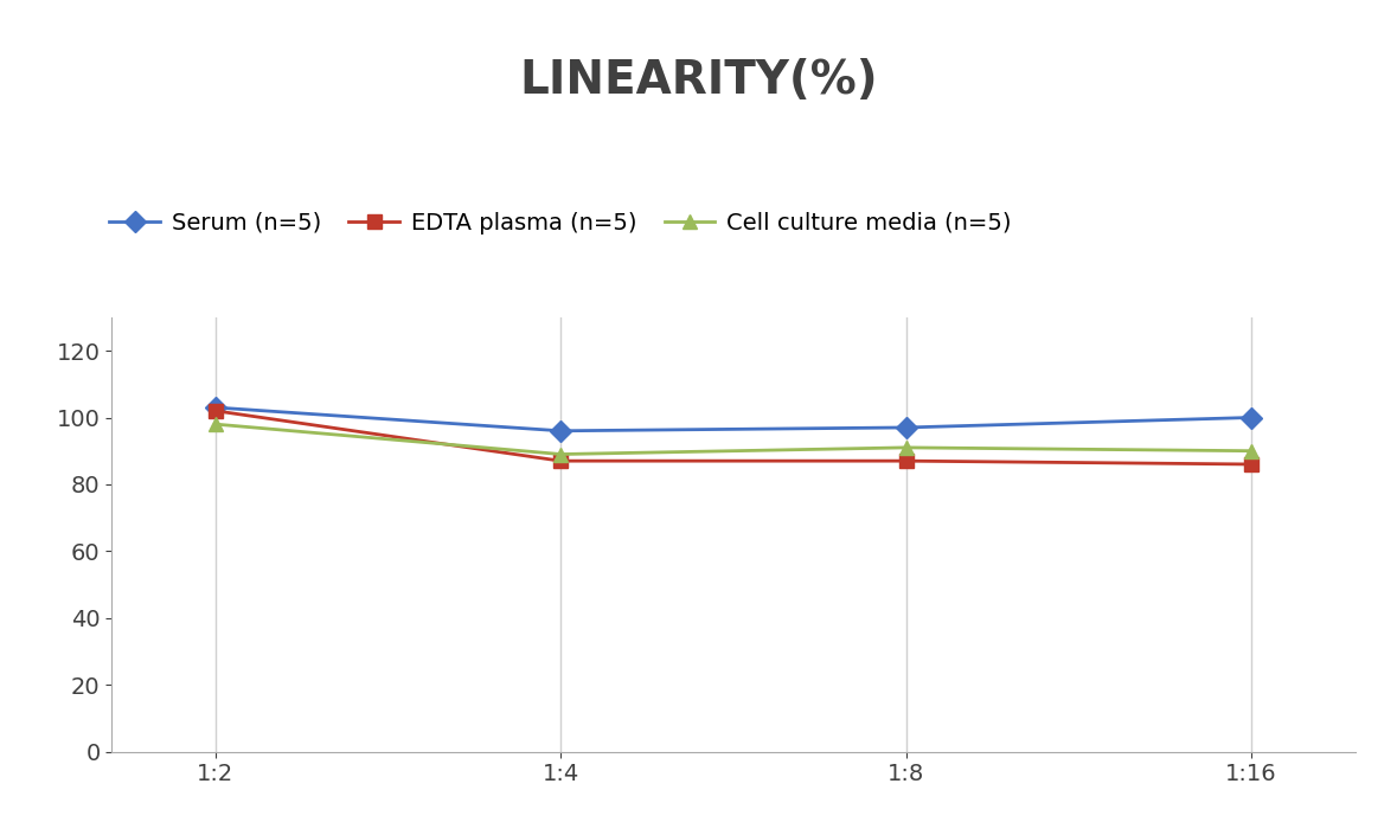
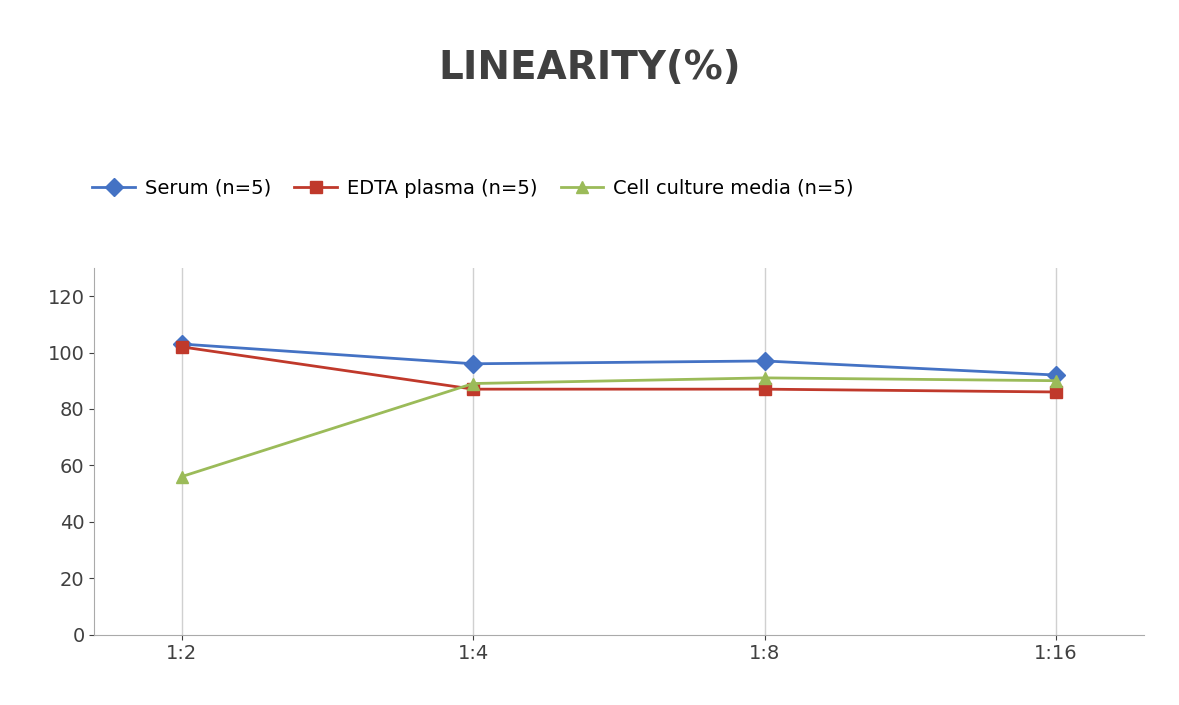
Cell culture media (n=5)/1:2: 98 -> 56
Serum (n=5)/1:16: 100 -> 92
